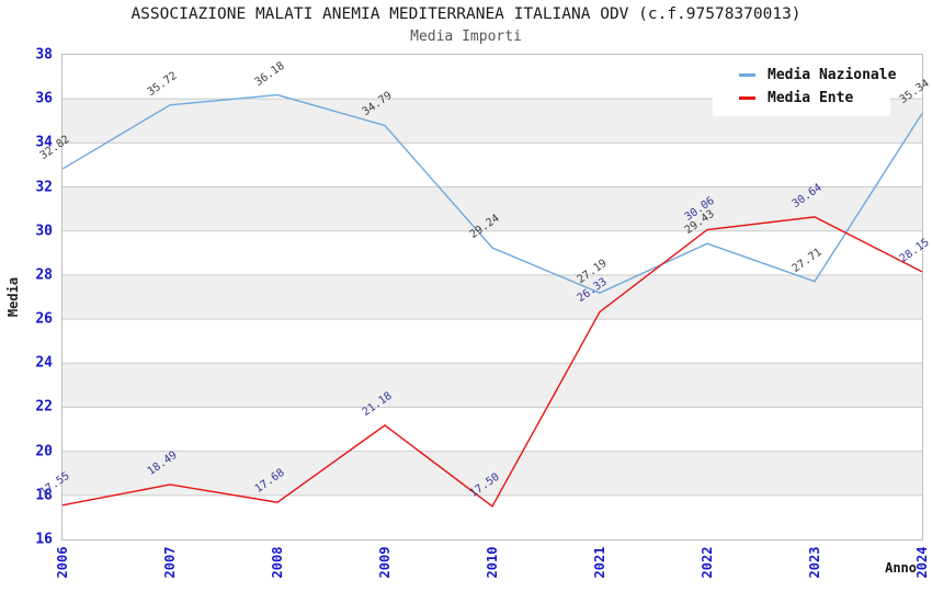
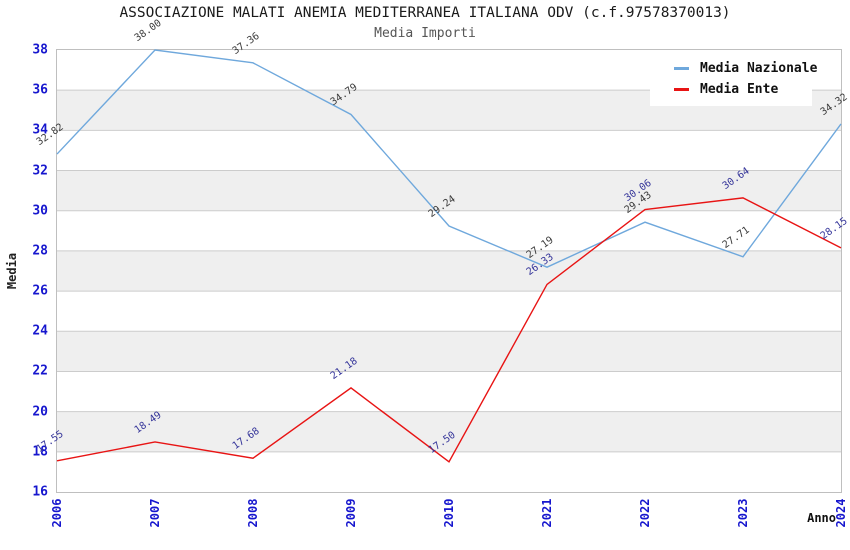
Media Nazionale/2007: 35.72 -> 38.00
Media Nazionale/2008: 36.18 -> 37.36
Media Nazionale/2024: 35.34 -> 34.32
